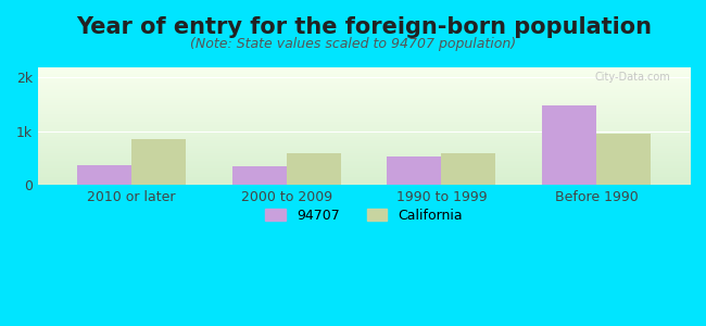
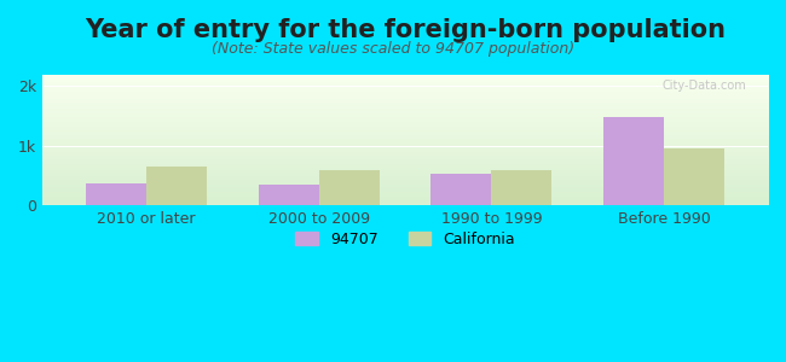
California/2010 or later: 0.85k -> 0.65k
